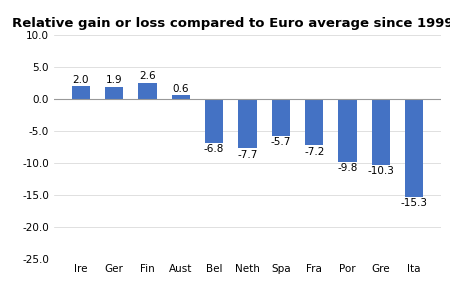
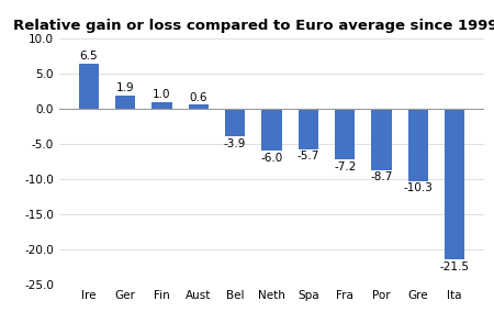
Ire: 2.0 -> 6.5
Fin: 2.6 -> 1.0
Bel: -6.8 -> -3.9
Neth: -7.7 -> -6.0
Por: -9.8 -> -8.7
Ita: -15.3 -> -21.5
